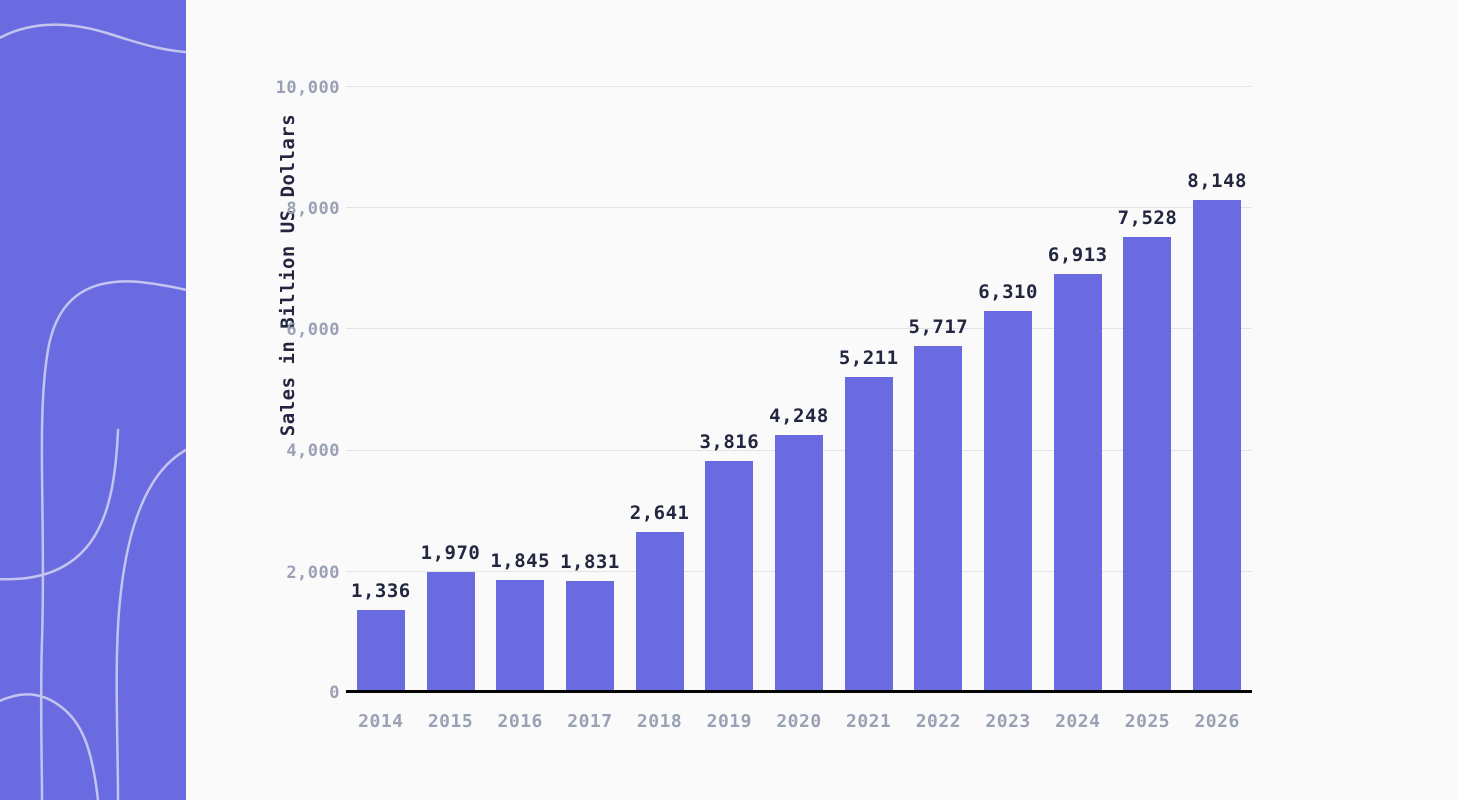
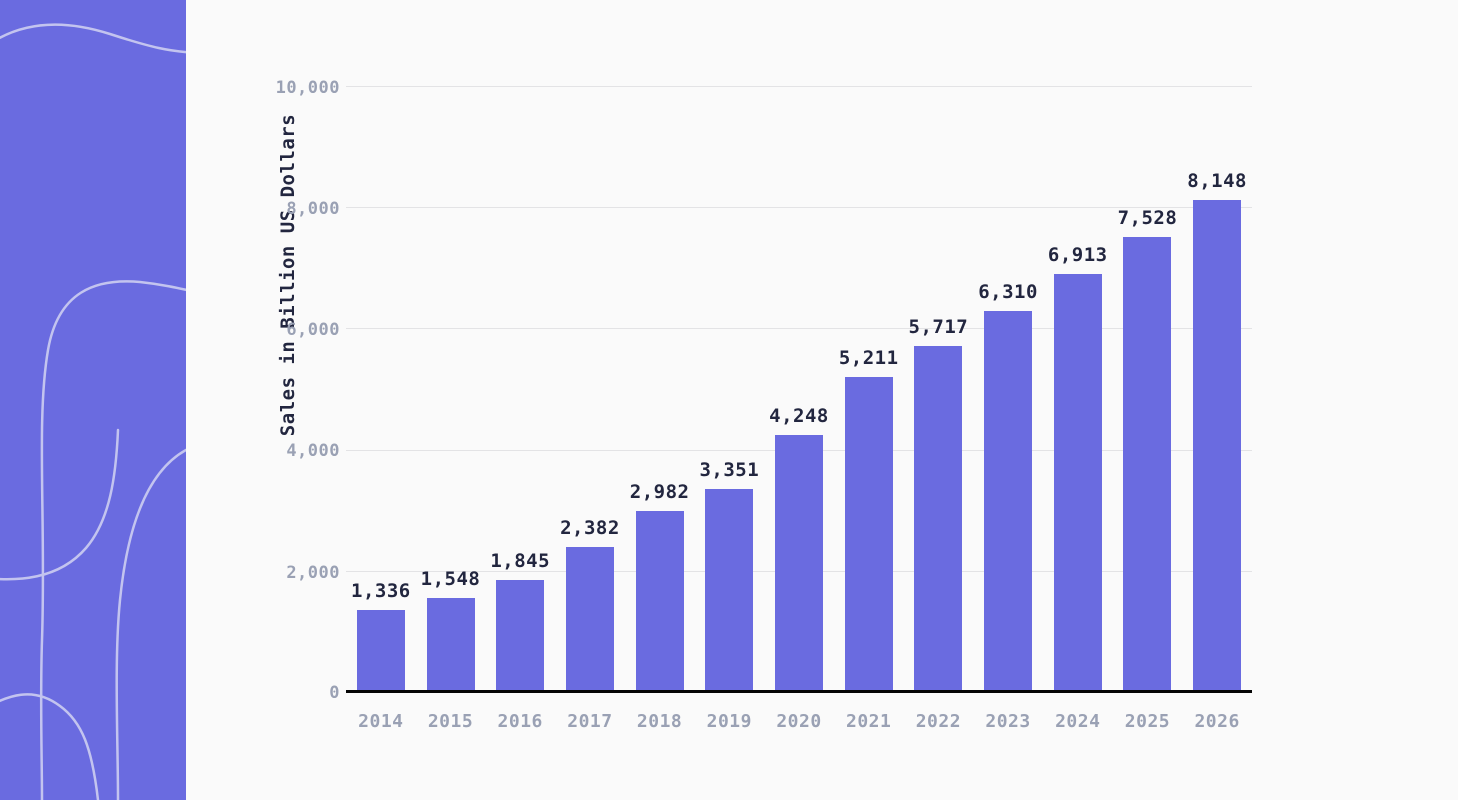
2015: 1,970 -> 1,548
2017: 1,831 -> 2,382
2018: 2,641 -> 2,982
2019: 3,816 -> 3,351
